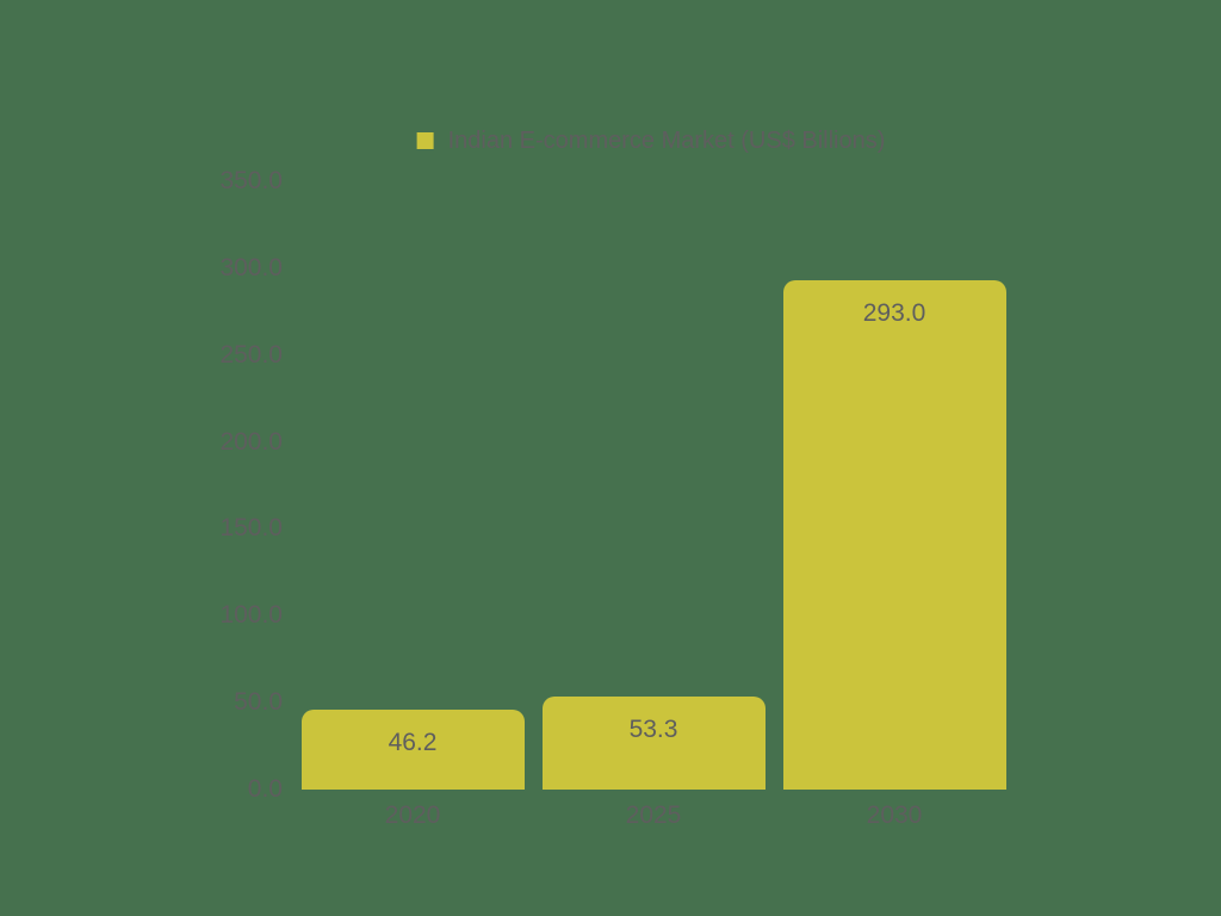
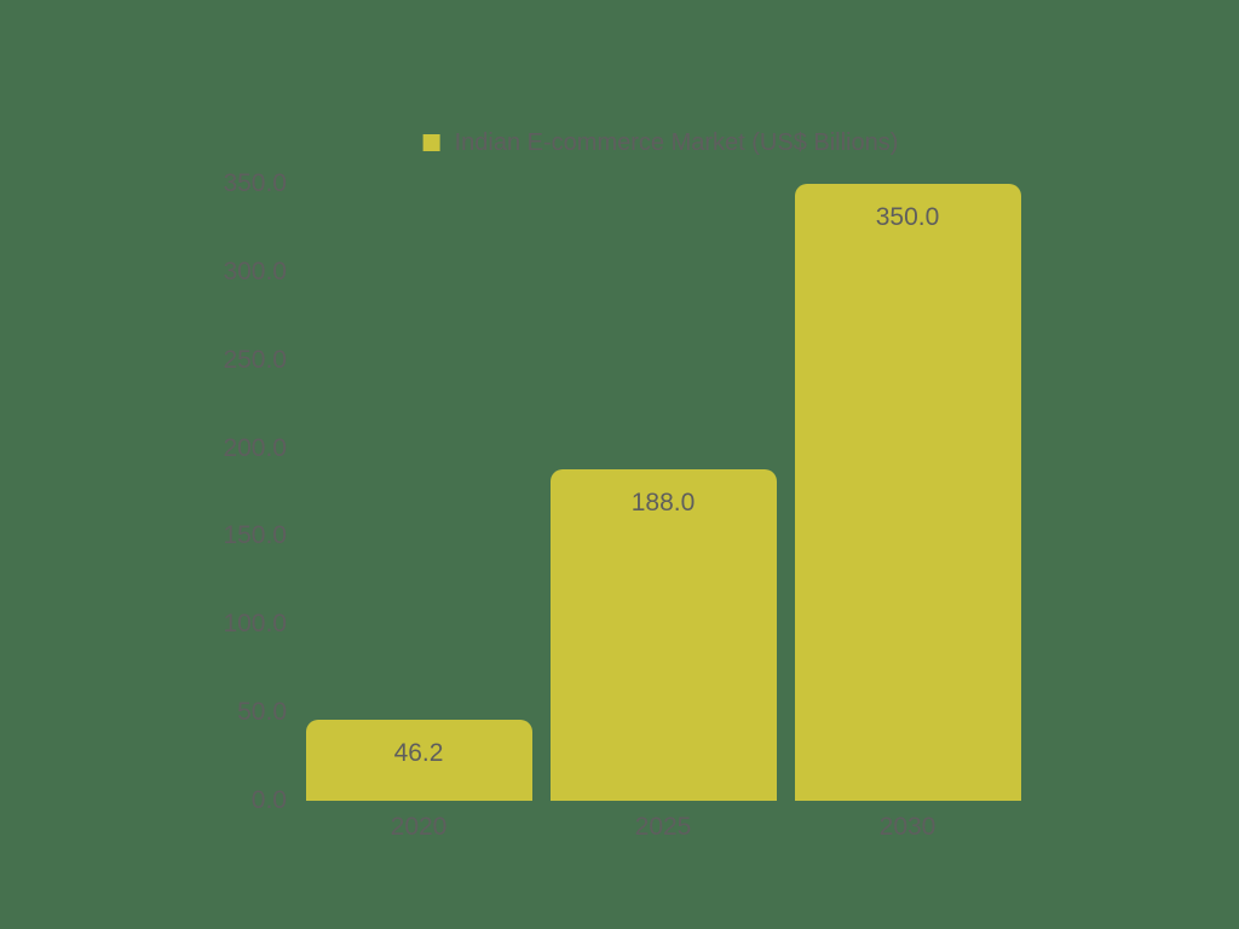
2025: 53.3 -> 188.0
2030: 293.0 -> 350.0
